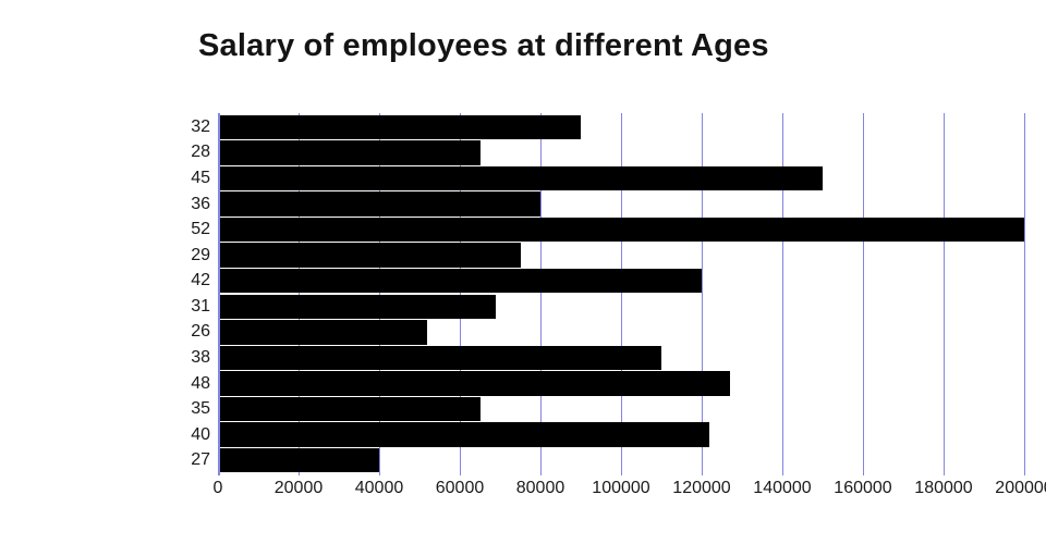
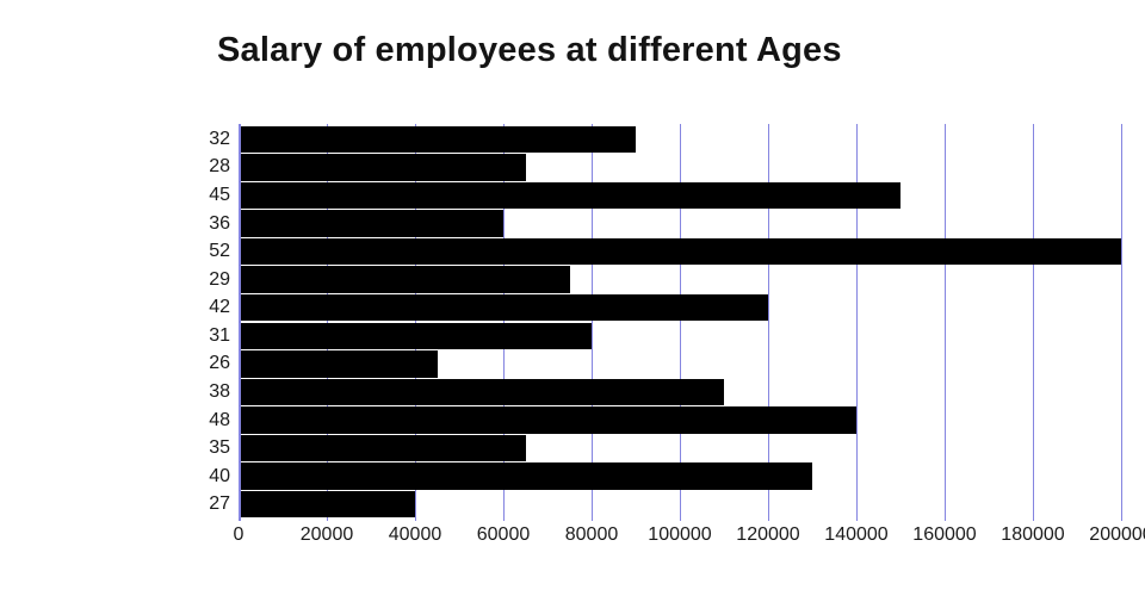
36: 80000 -> 60000
31: 69000 -> 80000
26: 52000 -> 45000
48: 127000 -> 140000
40: 122000 -> 130000
